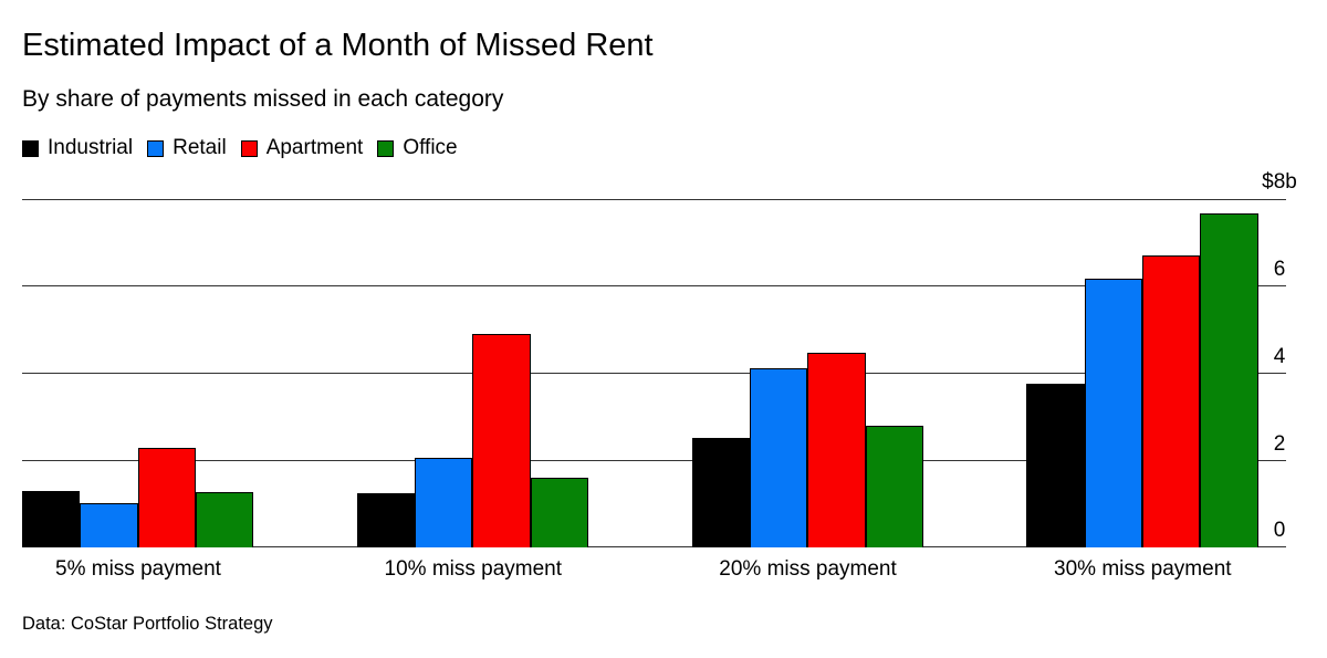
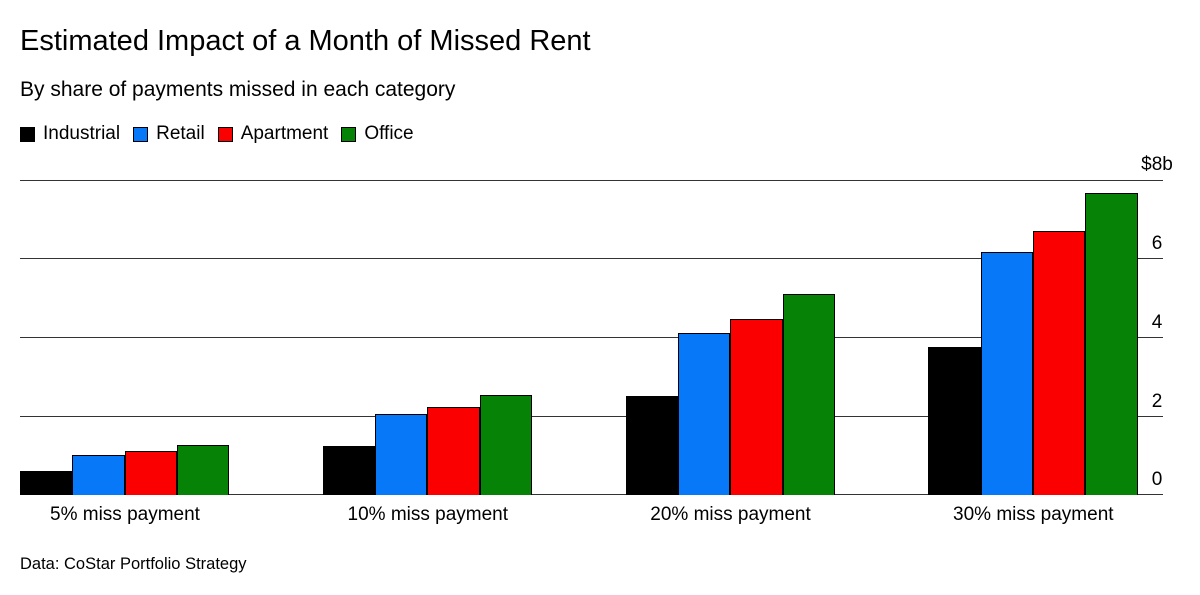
Industrial/5% miss payment: 1.3 -> 0.6
Apartment/5% miss payment: 2.3 -> 1.1
Apartment/10% miss payment: 4.9 -> 2.2
Office/10% miss payment: 1.6 -> 2.6
Office/20% miss payment: 2.8 -> 5.1
